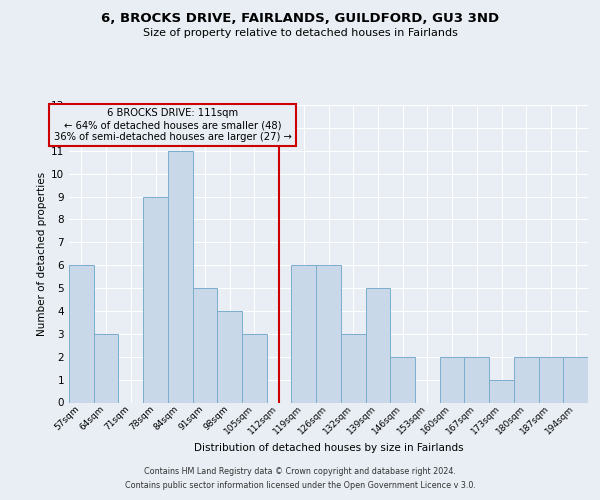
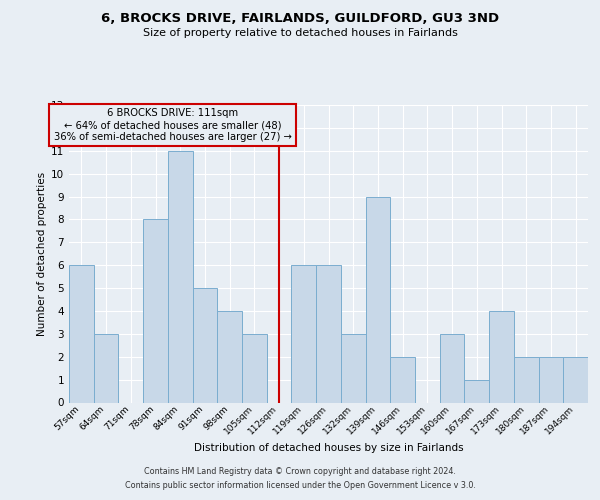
78sqm: 9 -> 8
139sqm: 5 -> 9
160sqm: 2 -> 3
167sqm: 2 -> 1
173sqm: 1 -> 4
